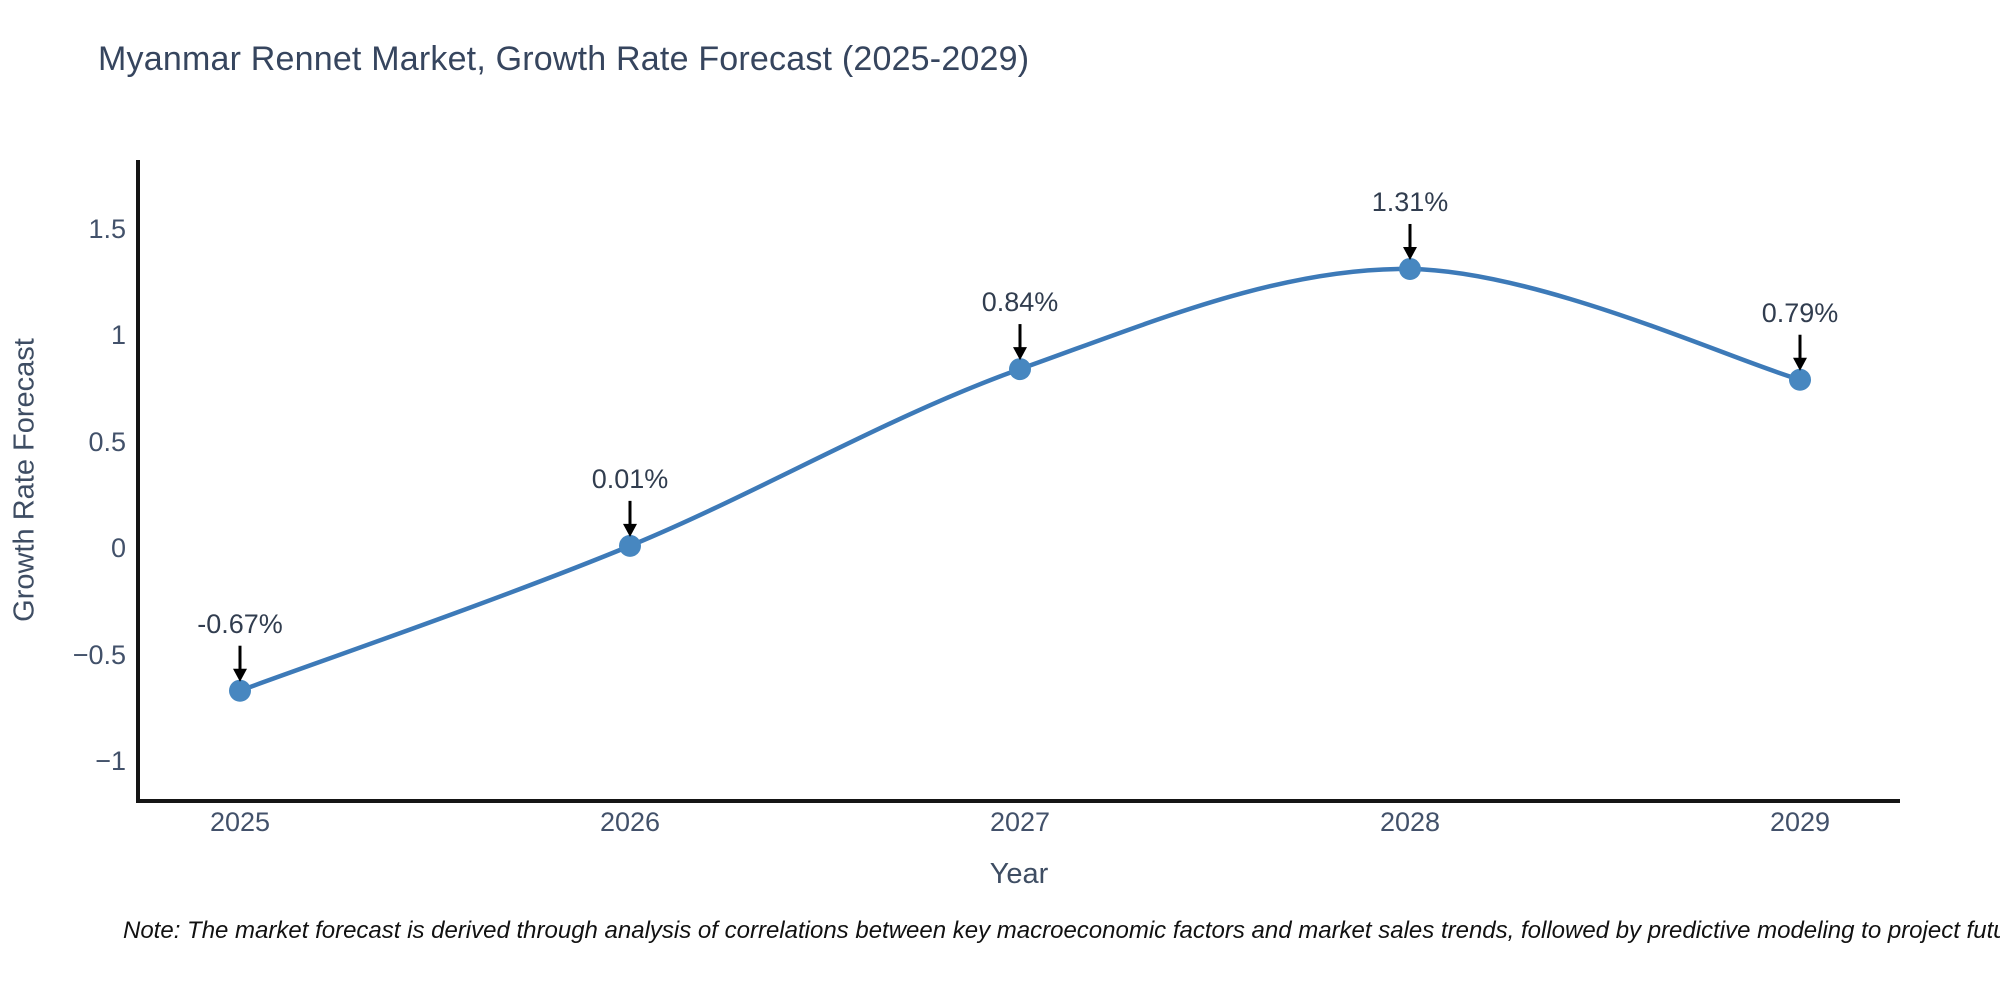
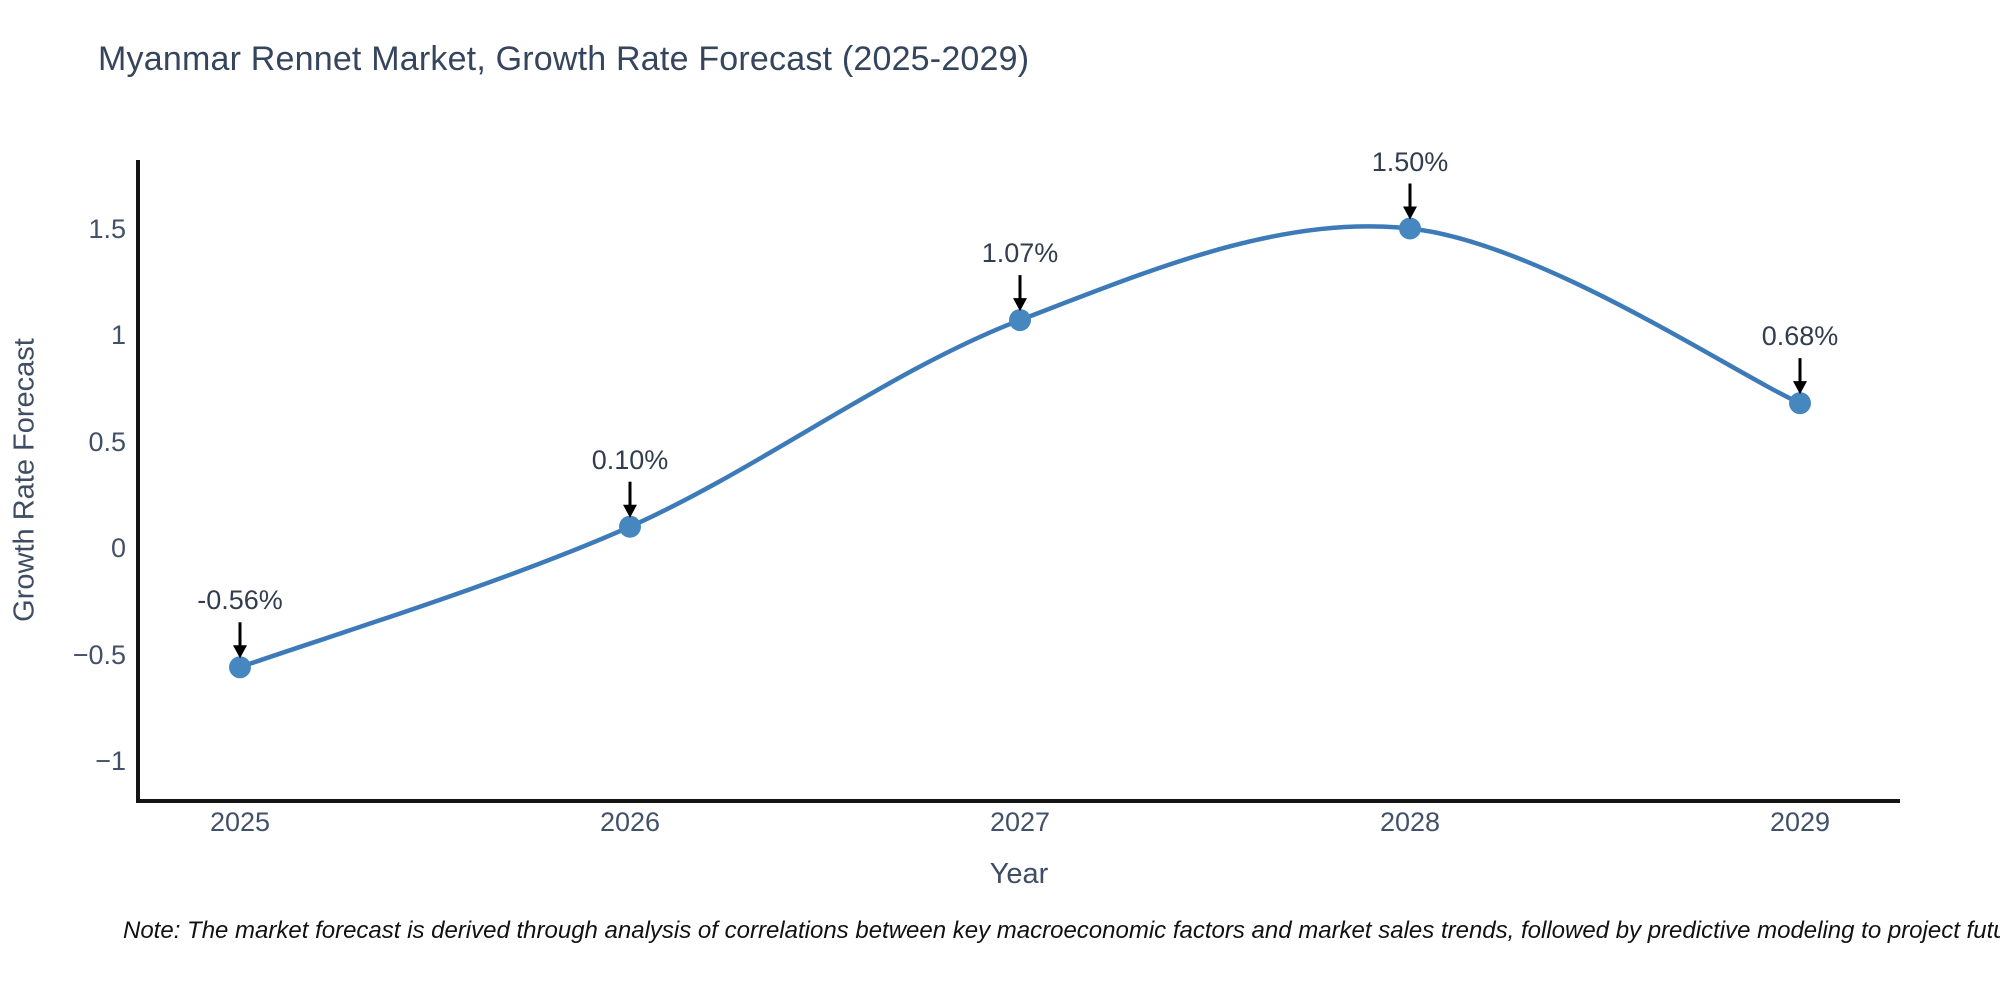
2025: -0.67% -> -0.56%
2026: 0.01% -> 0.10%
2027: 0.84% -> 1.07%
2028: 1.31% -> 1.50%
2029: 0.79% -> 0.68%
